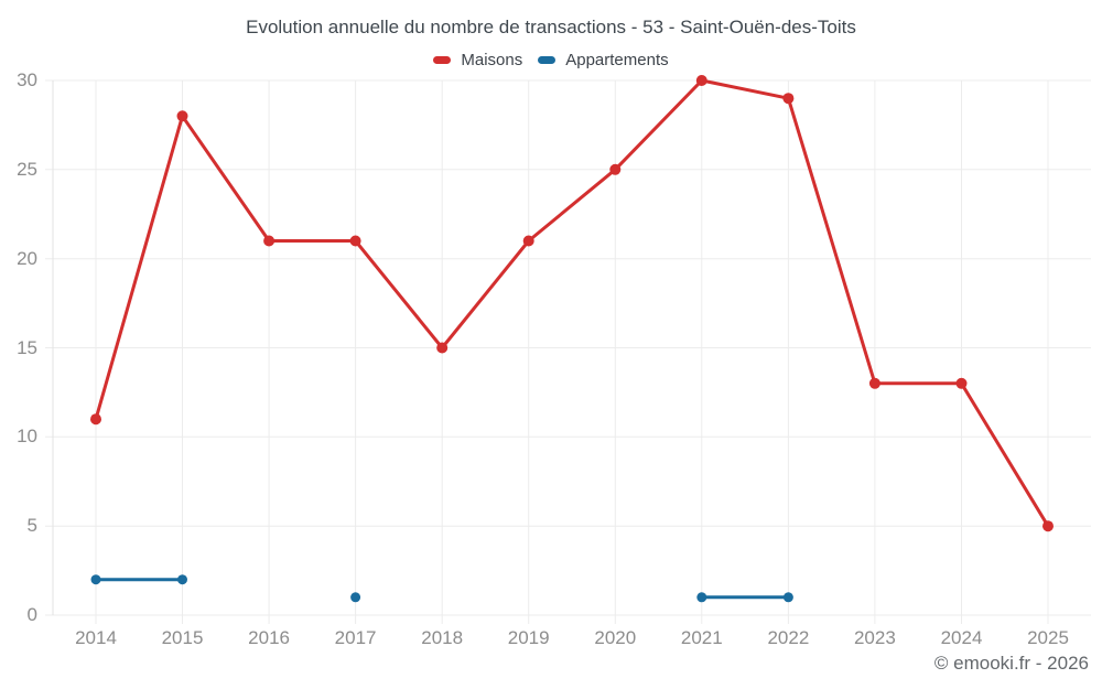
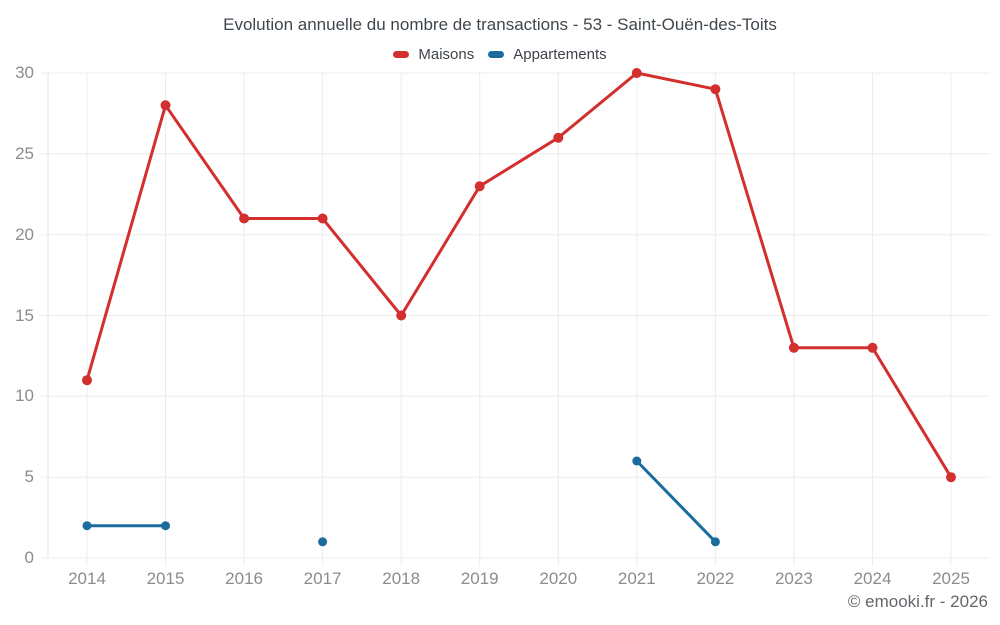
Maisons/2019: 21 -> 23
Maisons/2020: 25 -> 26
Appartements/2021: 1 -> 6
